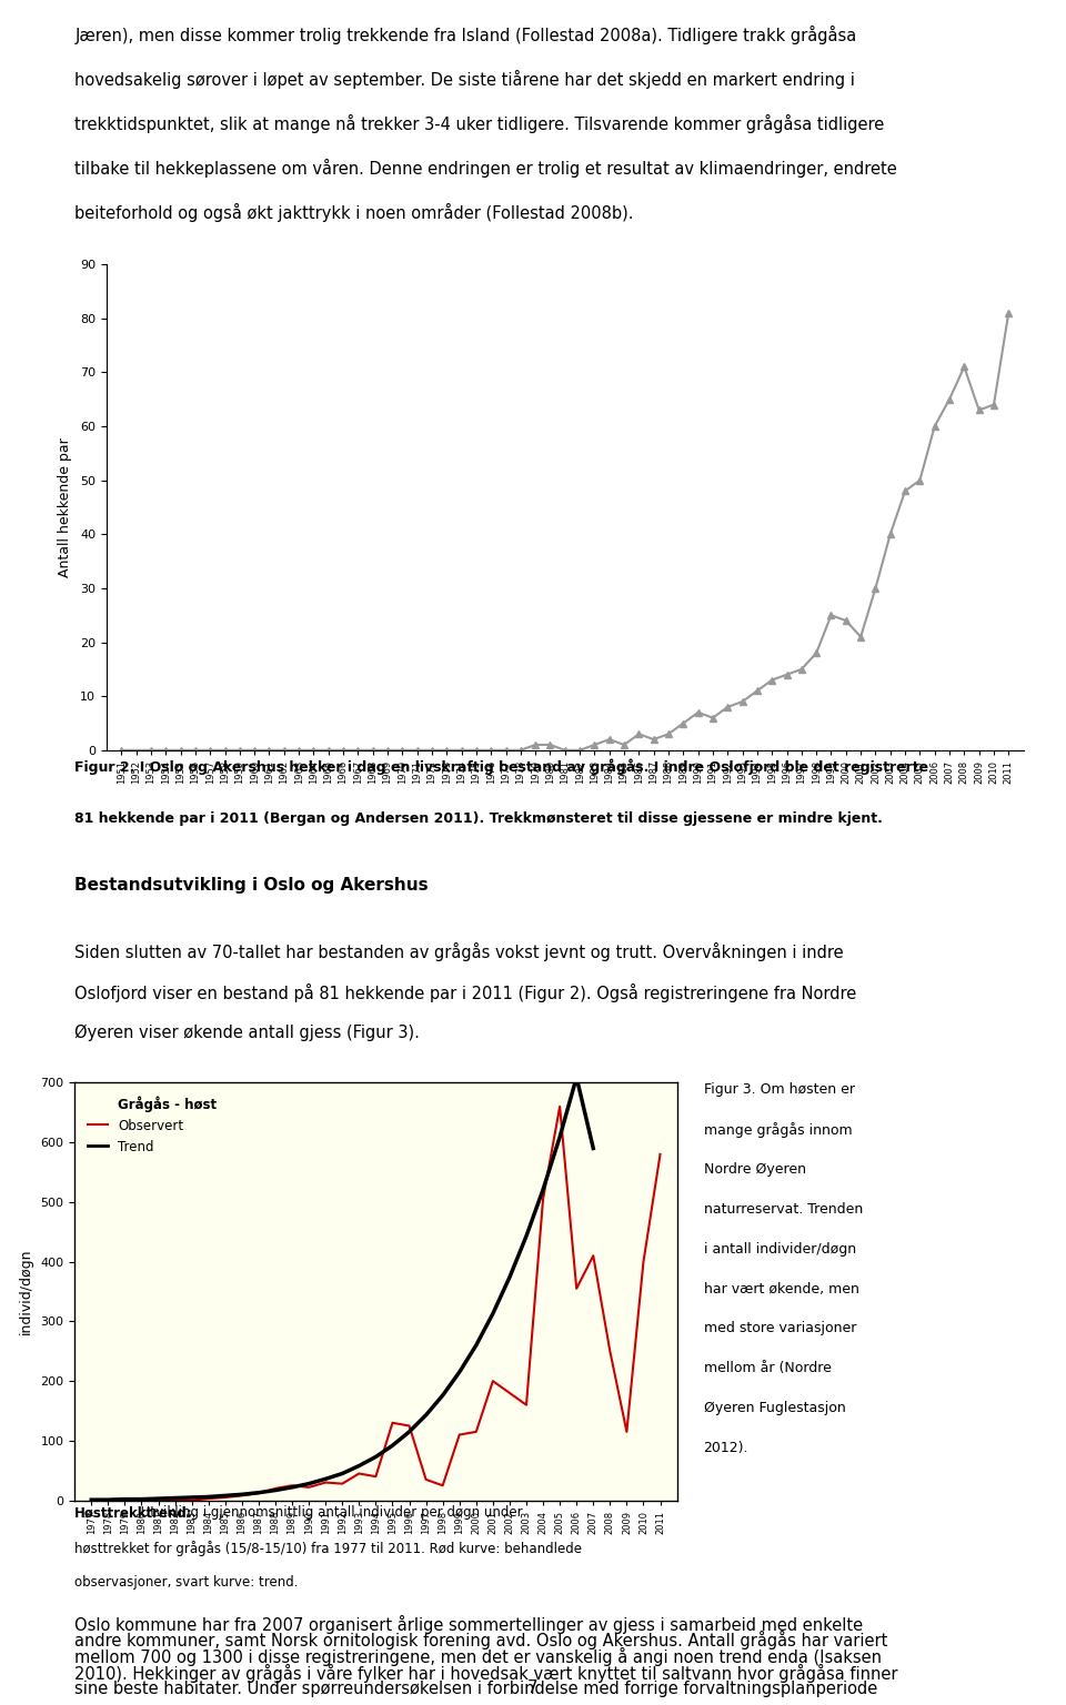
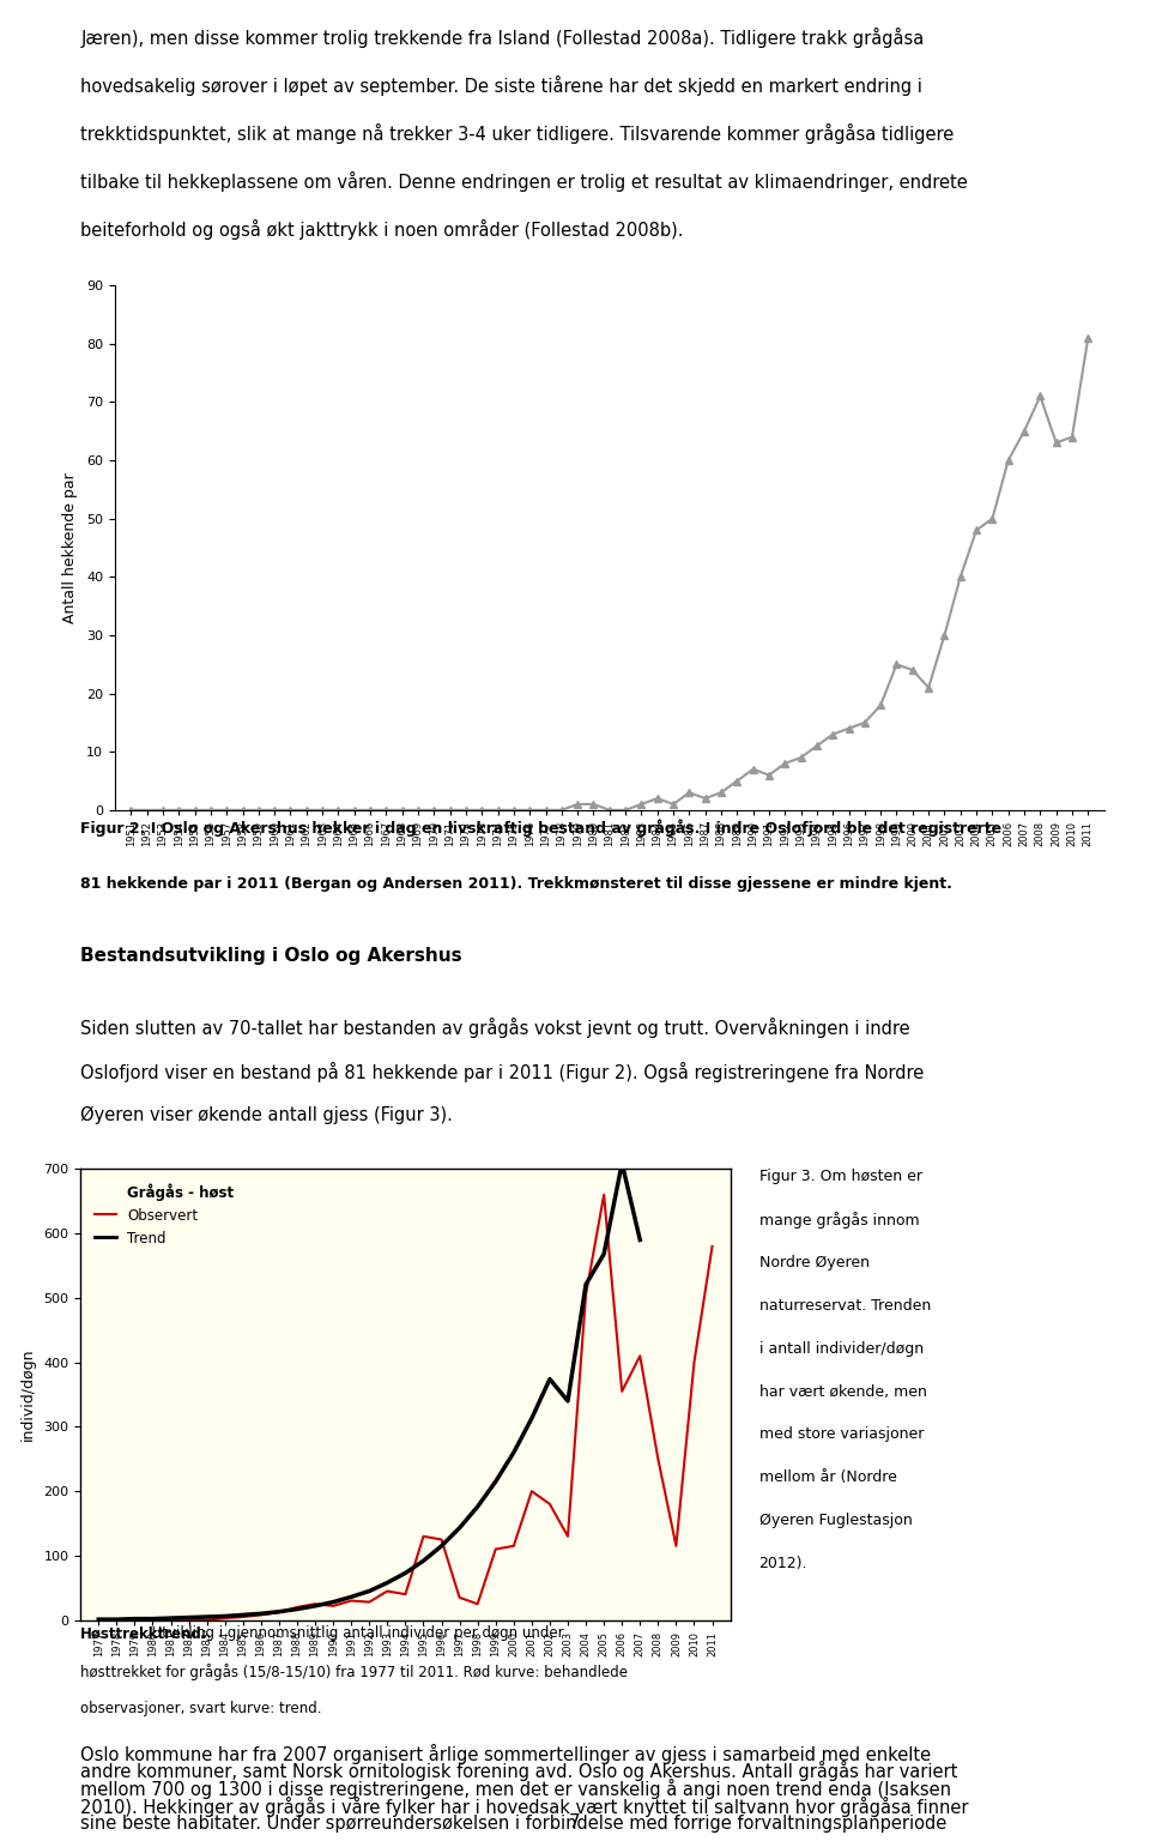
Observert/2003: 160 -> 130
Trend/2003: 443 -> 340
Trend/2005: 609 -> 568
